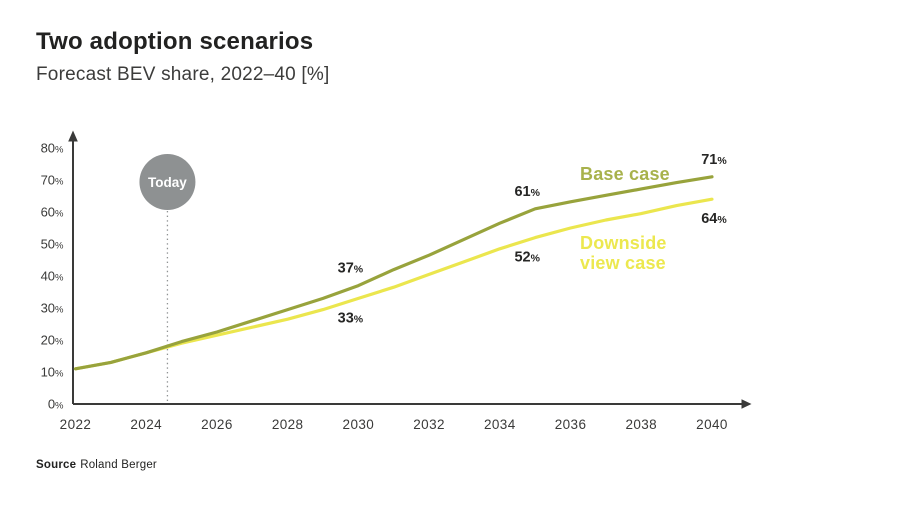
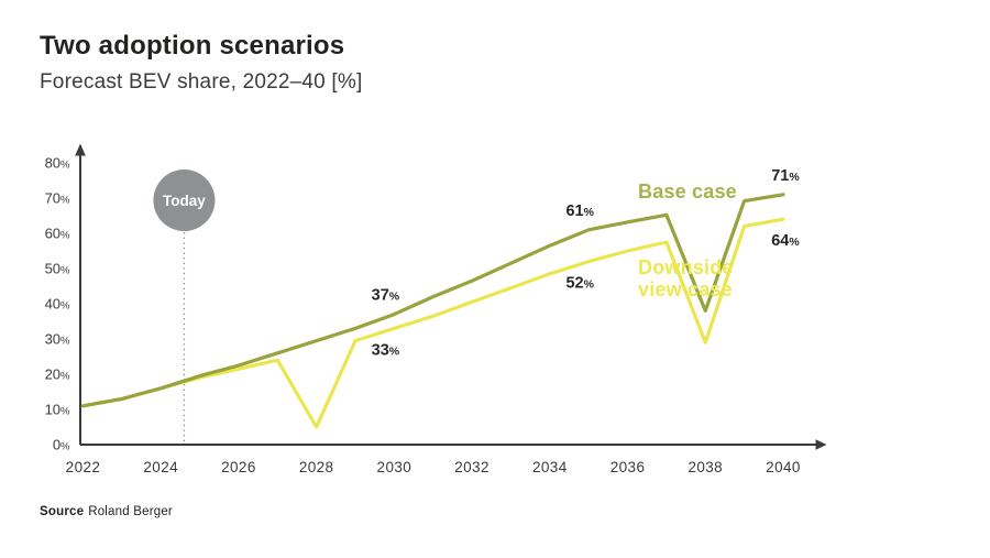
Downside view case/2028: 26 -> 5
Base case/2038: 67 -> 38
Downside view case/2038: 60 -> 29
